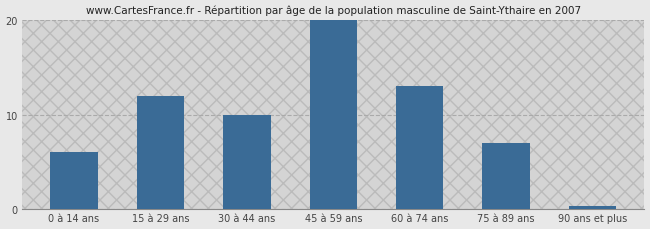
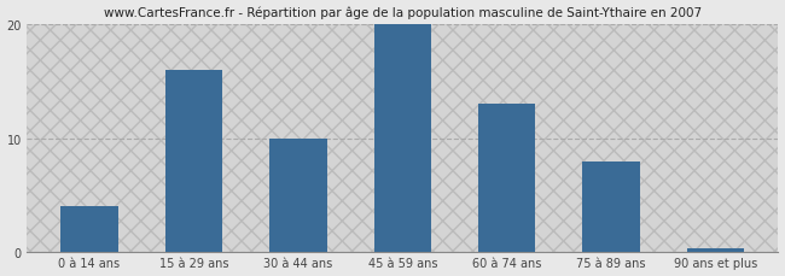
0 à 14 ans: 6.0 -> 4.0
15 à 29 ans: 12.0 -> 16.0
75 à 89 ans: 7.0 -> 8.0
